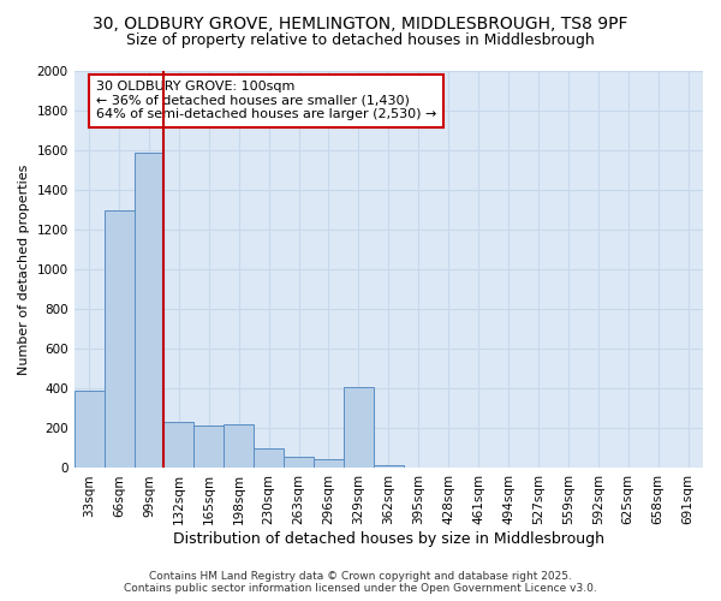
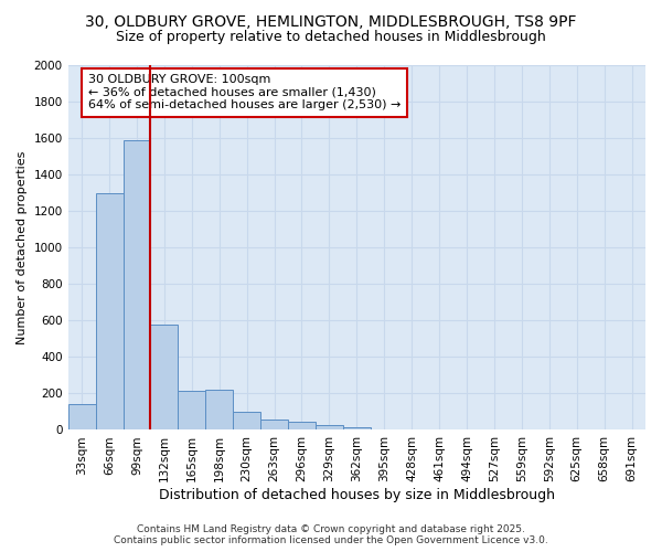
33sqm: 390 -> 140
132sqm: 230 -> 580
329sqm: 410 -> 20
